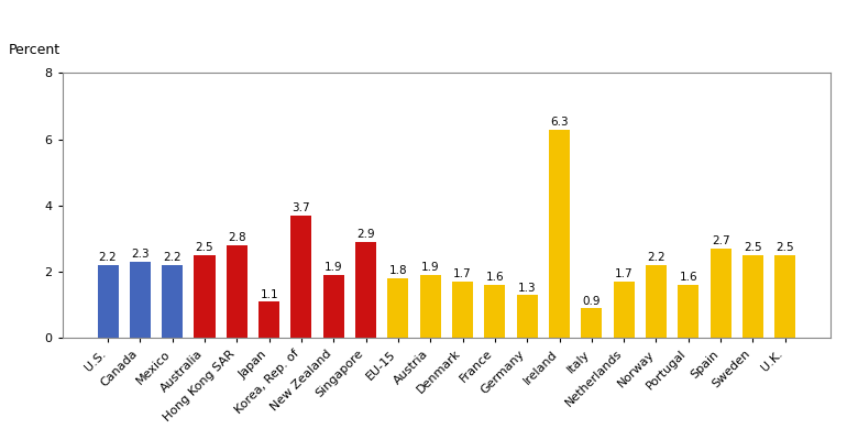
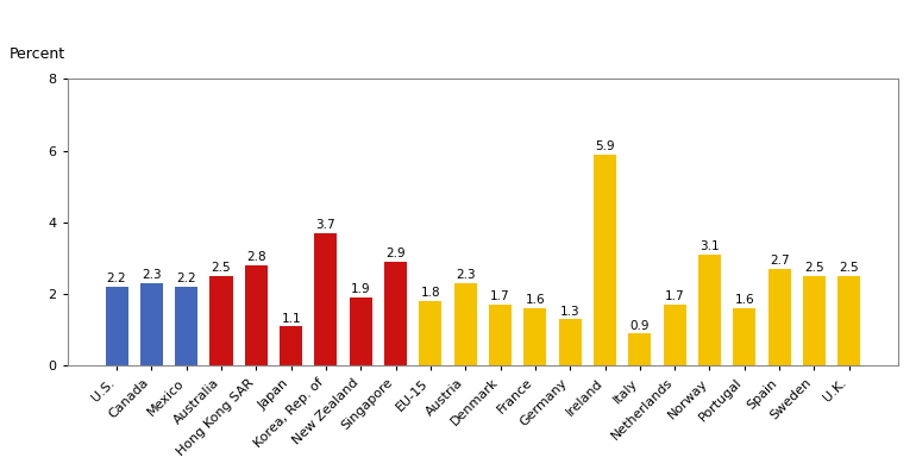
Austria: 1.9 -> 2.3
Ireland: 6.3 -> 5.9
Norway: 2.2 -> 3.1
